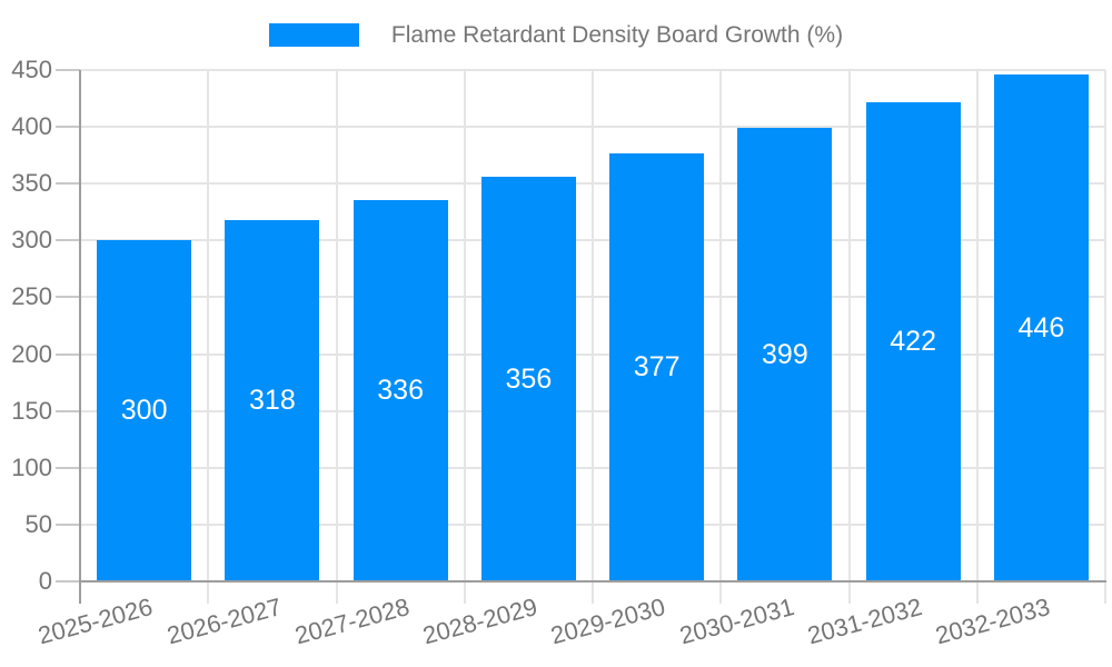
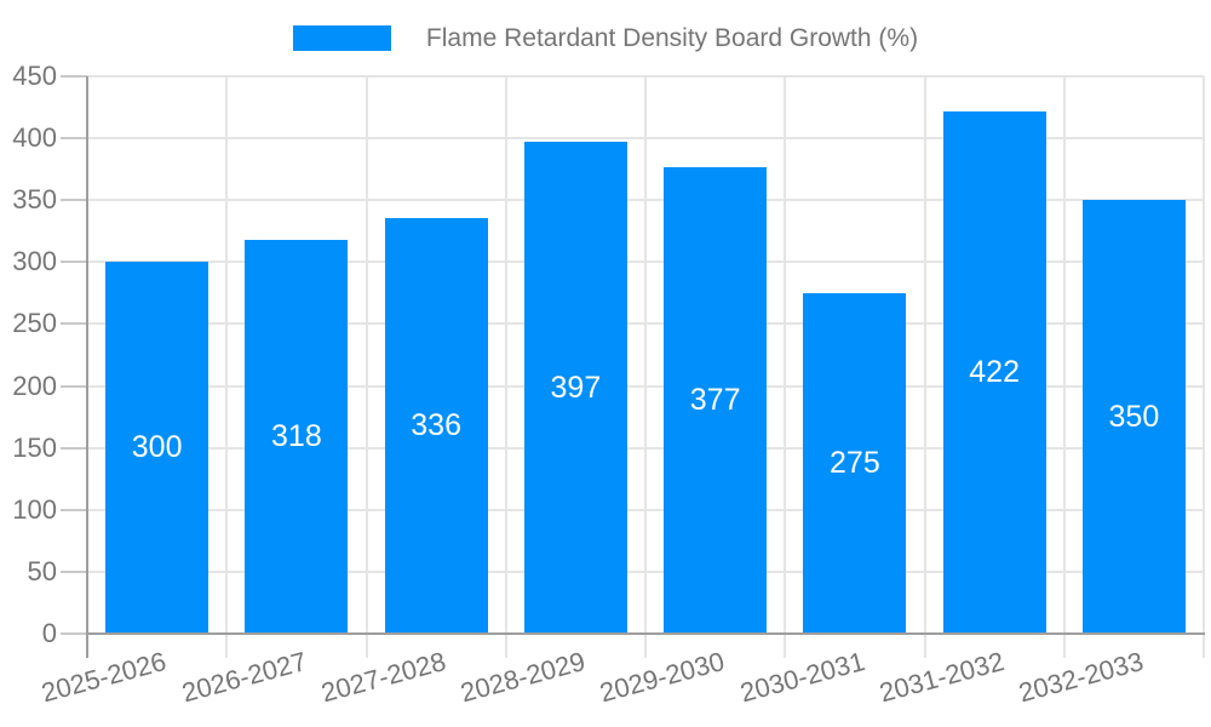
2028-2029: 356 -> 397
2030-2031: 399 -> 275
2032-2033: 446 -> 350
